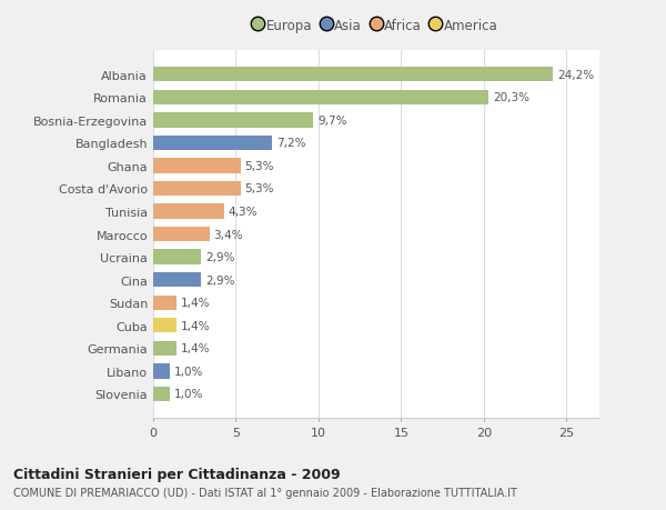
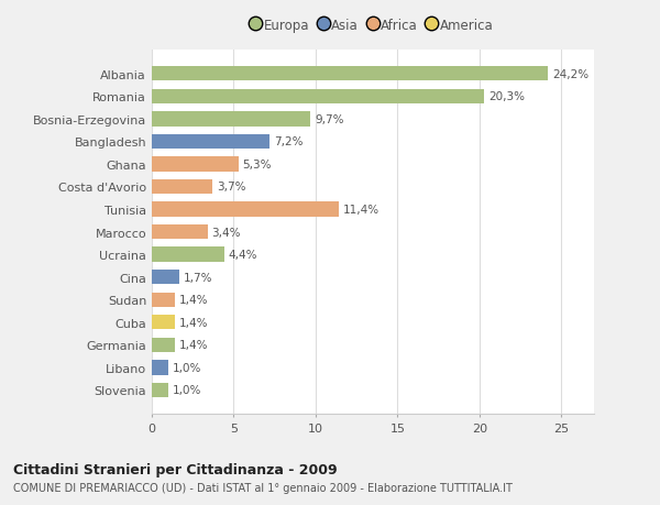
Costa d'Avorio: 5,3% -> 3,7%
Tunisia: 4,3% -> 11,4%
Ucraina: 2,9% -> 4,4%
Cina: 2,9% -> 1,7%
